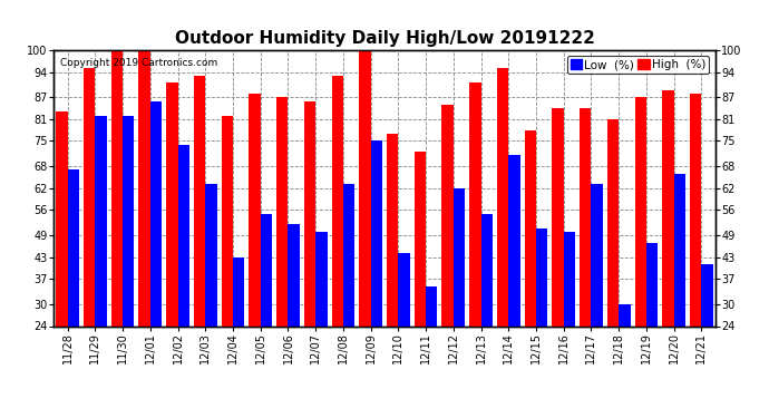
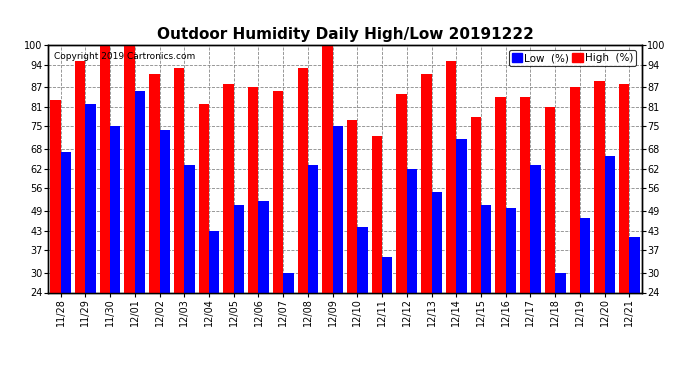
Low (%)/11/30: 82 -> 75
Low (%)/12/05: 55 -> 51
Low (%)/12/07: 50 -> 30
